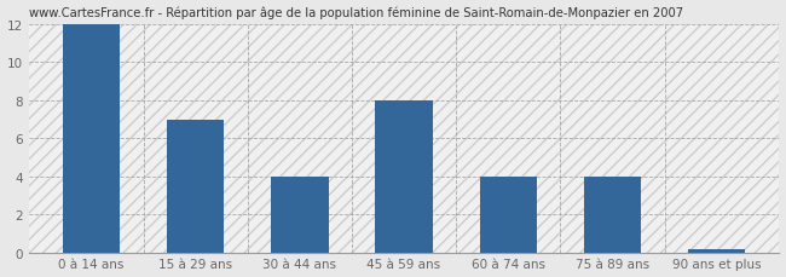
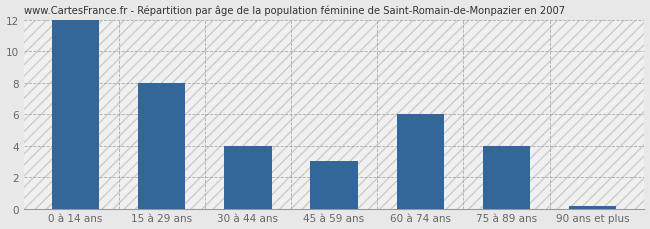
15 à 29 ans: 7.0 -> 8.0
45 à 59 ans: 8.0 -> 3.0
60 à 74 ans: 4.0 -> 6.0
